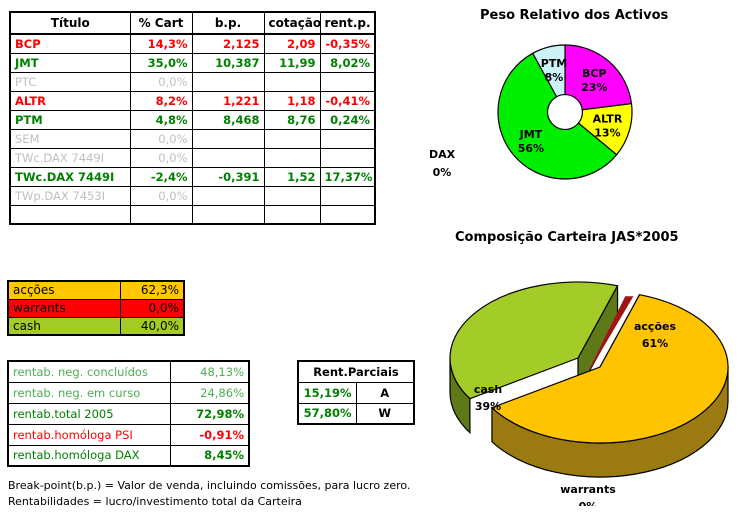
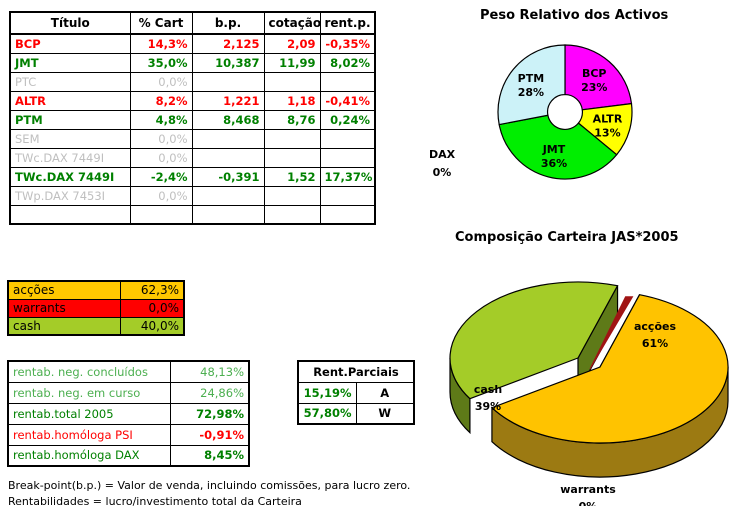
Peso Relativo dos Activos/JMT: 56% -> 36%
Peso Relativo dos Activos/PTM: 8% -> 28%
